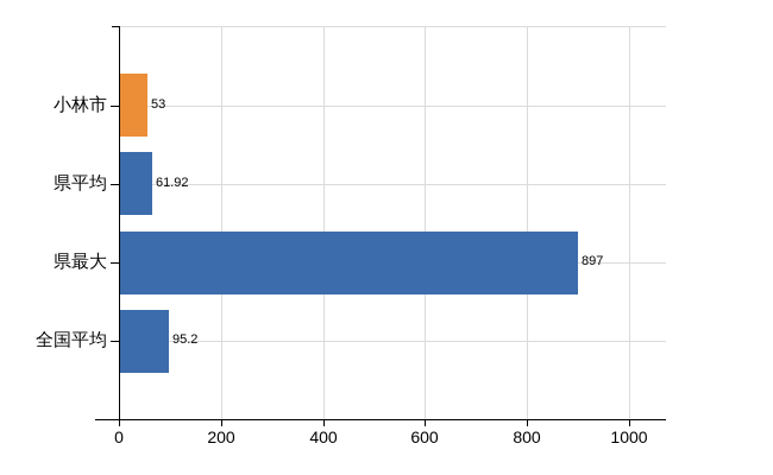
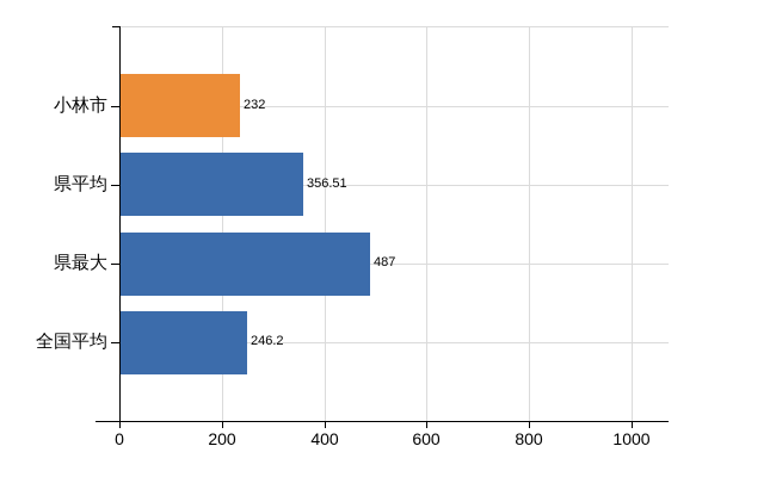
小林市: 53 -> 232
県平均: 61.92 -> 356.51
県最大: 897 -> 487
全国平均: 95.2 -> 246.2
